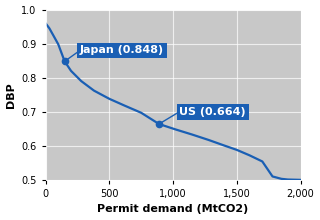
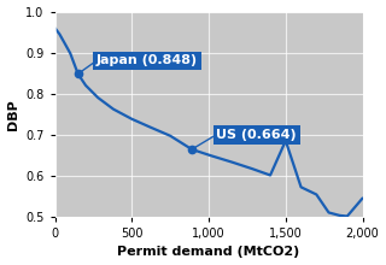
1,500: 0.588 -> 0.685
2,000: 0.500 -> 0.545
